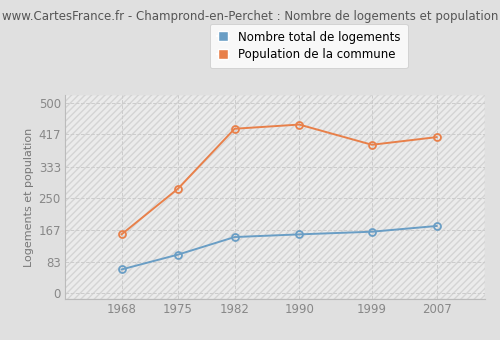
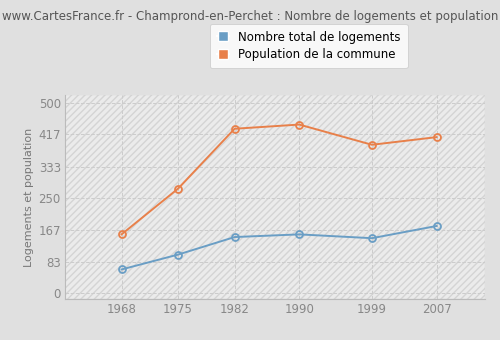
Nombre total de logements/1999: 162 -> 145
